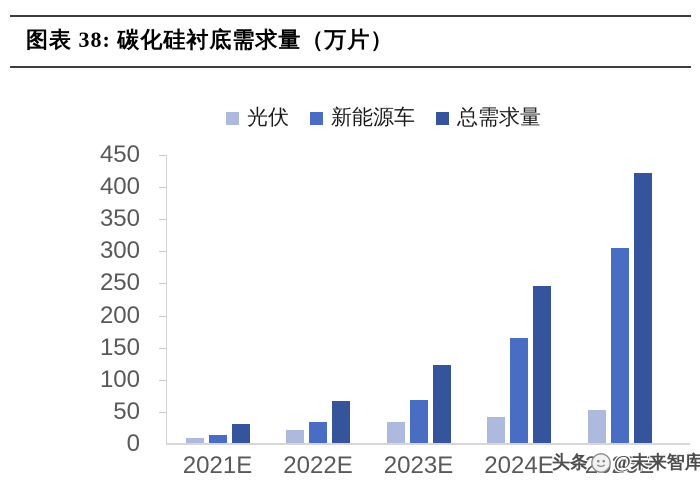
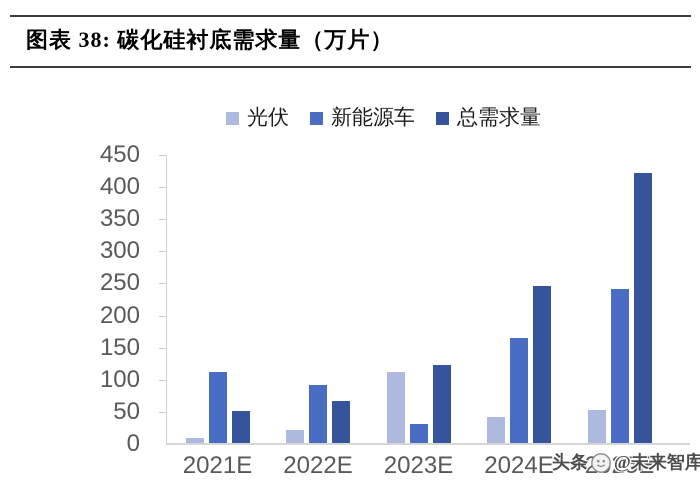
新能源车/2021E: 10 -> 110
总需求量/2021E: 30 -> 50
新能源车/2022E: 30 -> 90
光伏/2023E: 30 -> 110
新能源车/2023E: 70 -> 30
新能源车/2025E: 300 -> 240
